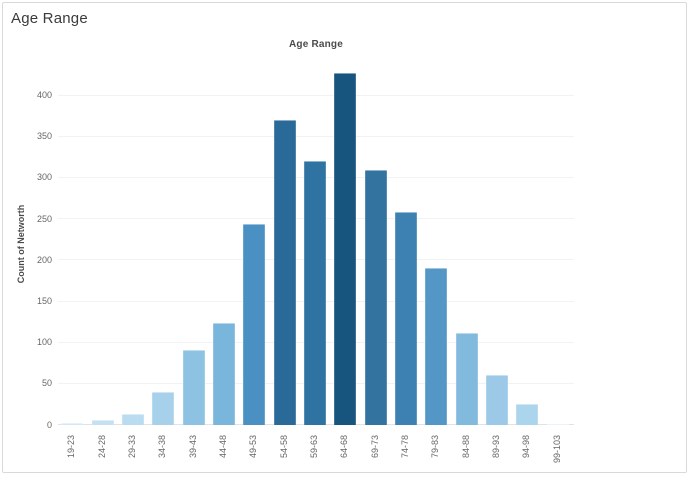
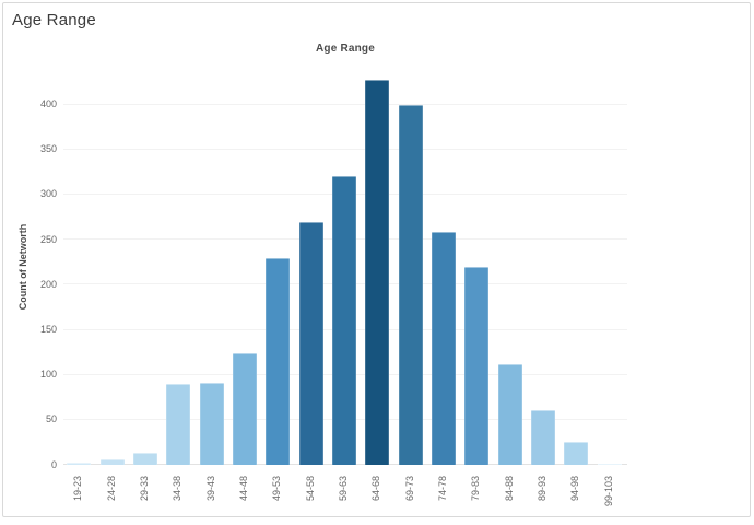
34-38: 40 -> 90
49-53: 240 -> 230
54-58: 370 -> 270
69-73: 310 -> 400
79-83: 190 -> 220
